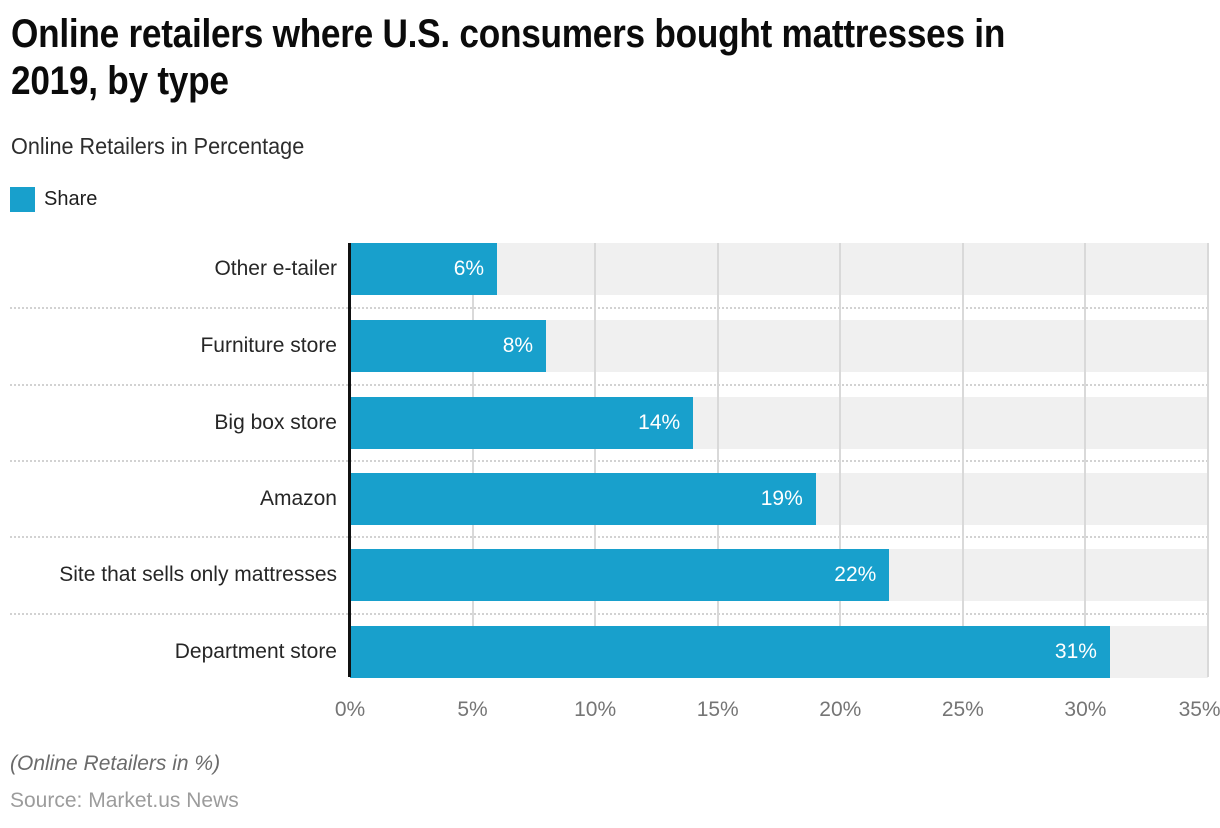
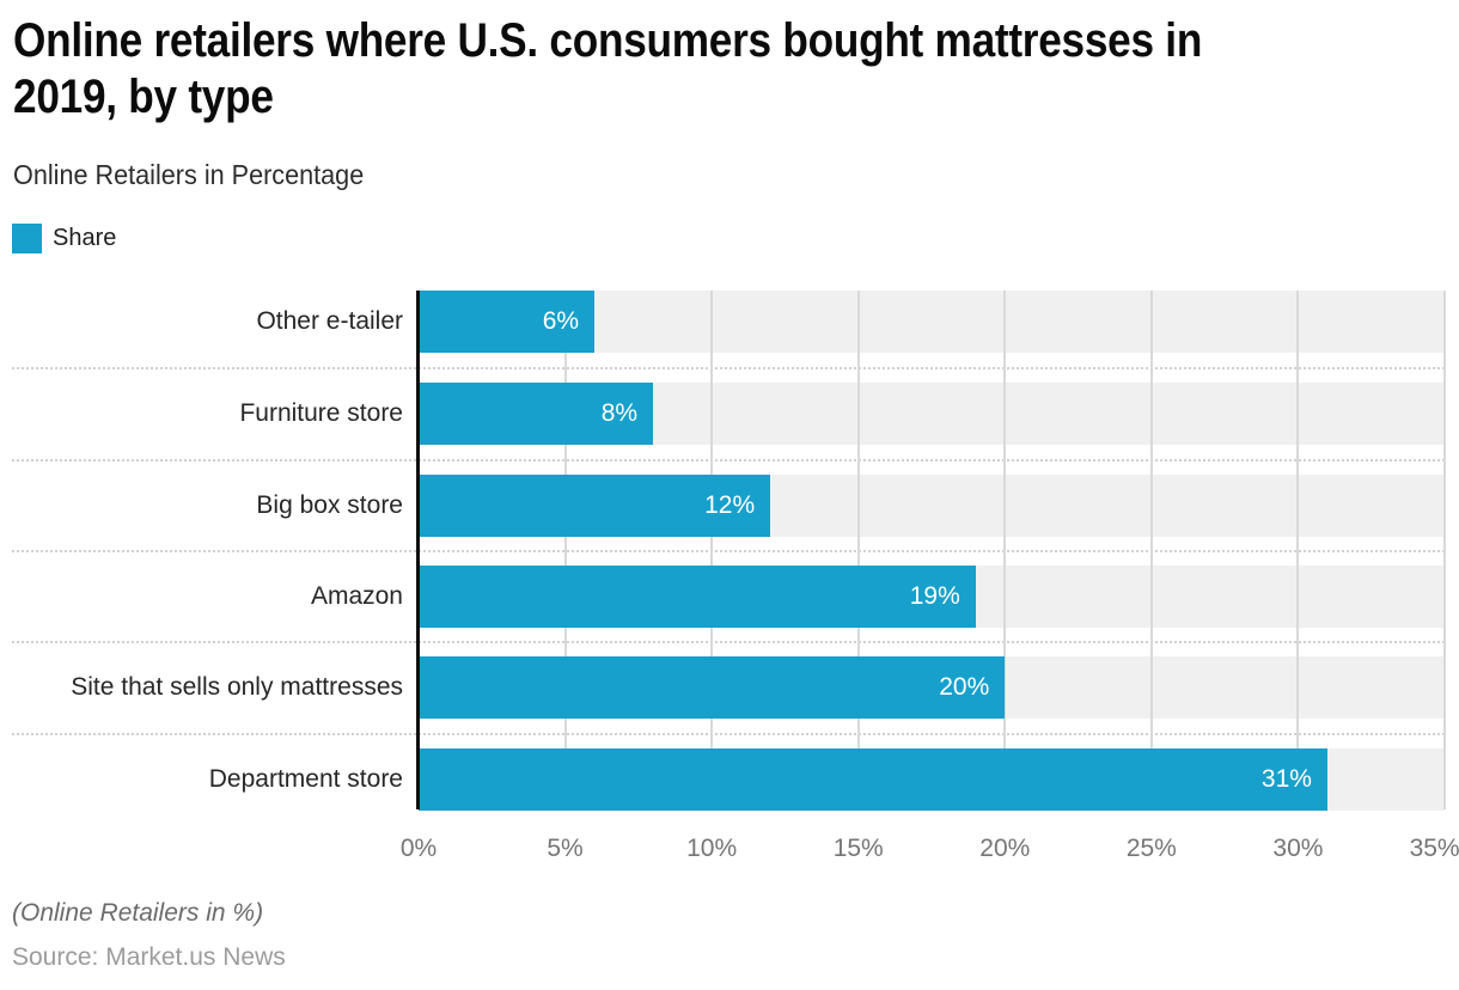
Big box store: 14% -> 12%
Site that sells only mattresses: 22% -> 20%
